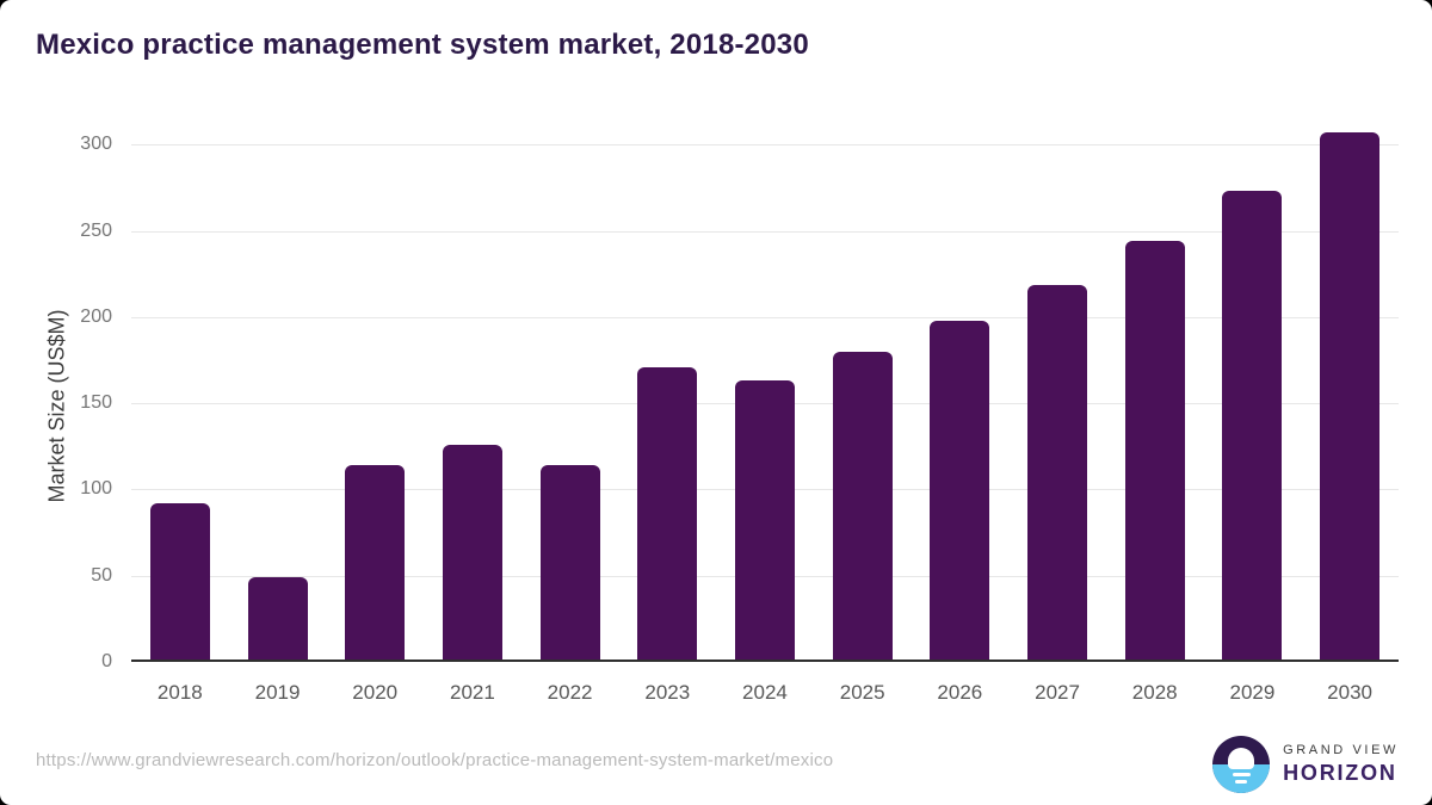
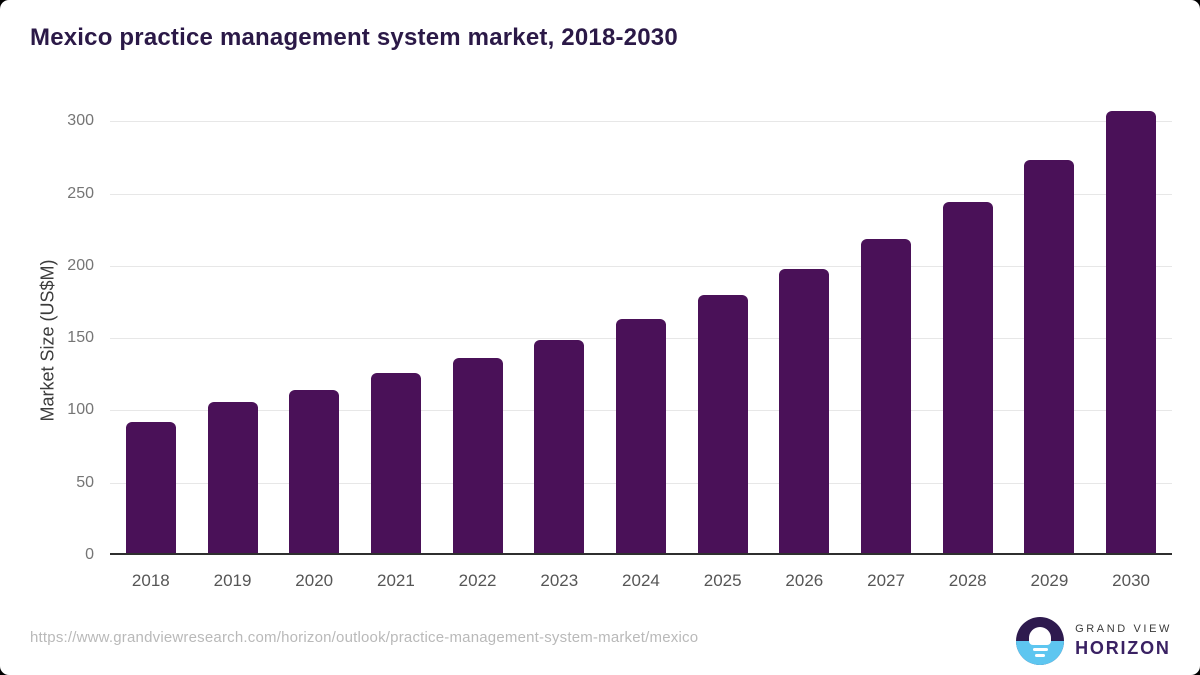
2019: 49 -> 106
2022: 114 -> 136
2023: 171 -> 149
